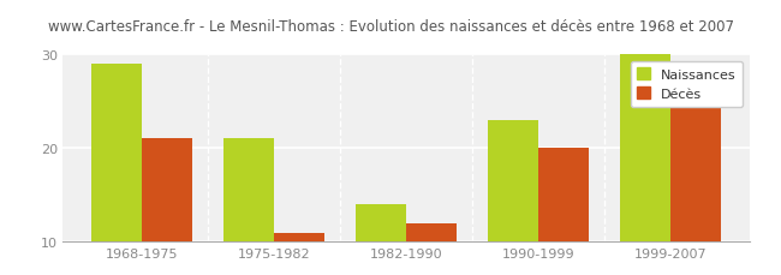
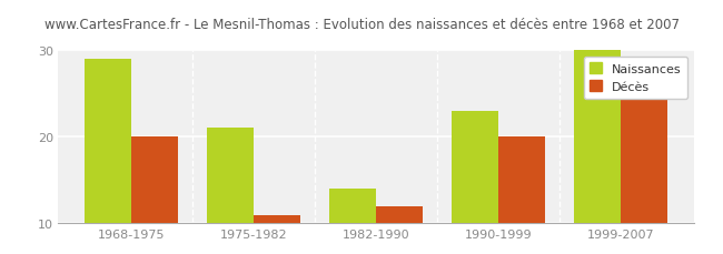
Décès/1968-1975: 21 -> 20
